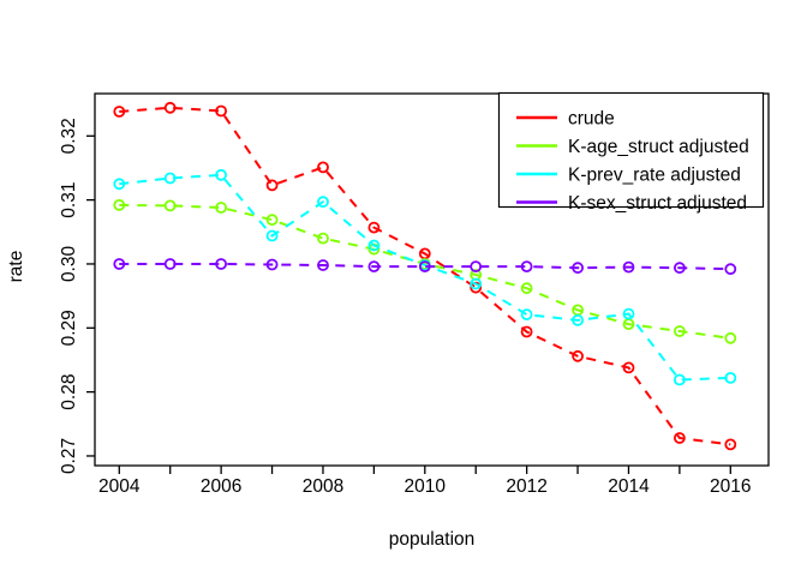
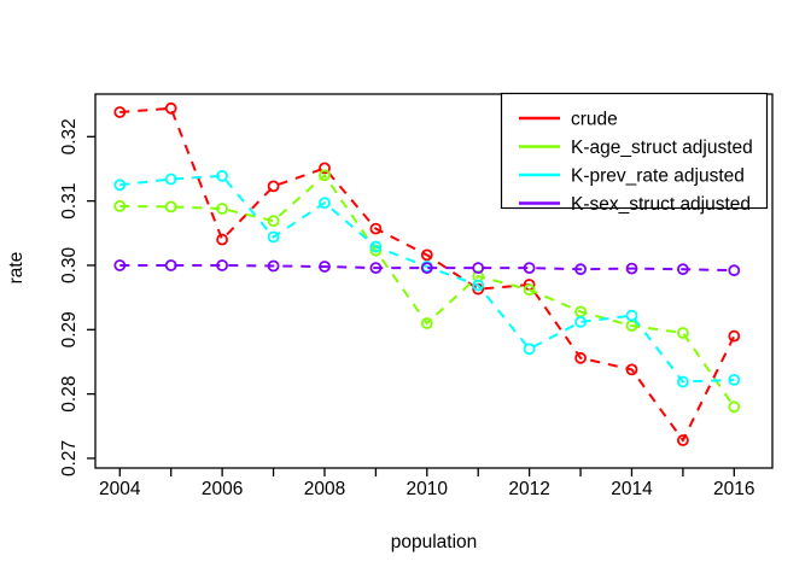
crude/2006: 0.324 -> 0.304
K-age_struct adjusted/2008: 0.304 -> 0.314
K-age_struct adjusted/2010: 0.300 -> 0.291
crude/2012: 0.289 -> 0.297
K-prev_rate adjusted/2012: 0.292 -> 0.287
crude/2016: 0.272 -> 0.289
K-age_struct adjusted/2016: 0.288 -> 0.278
